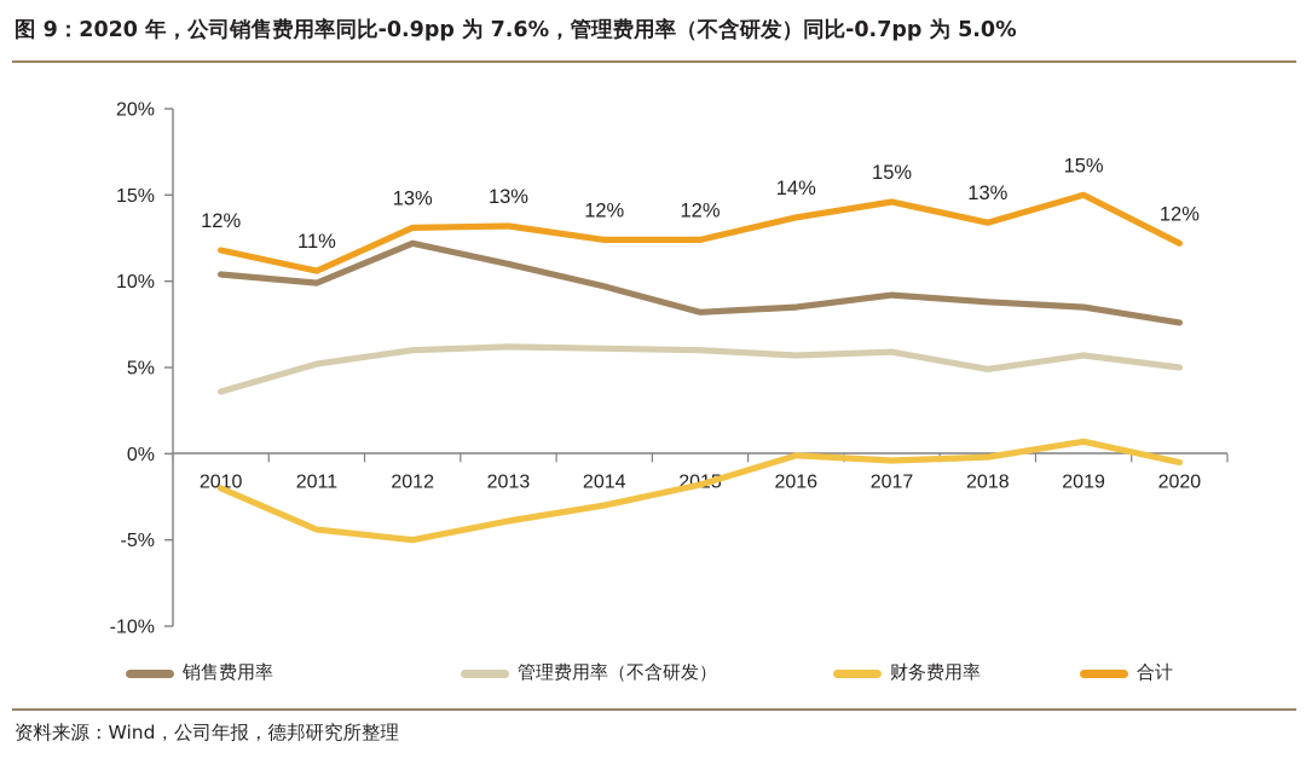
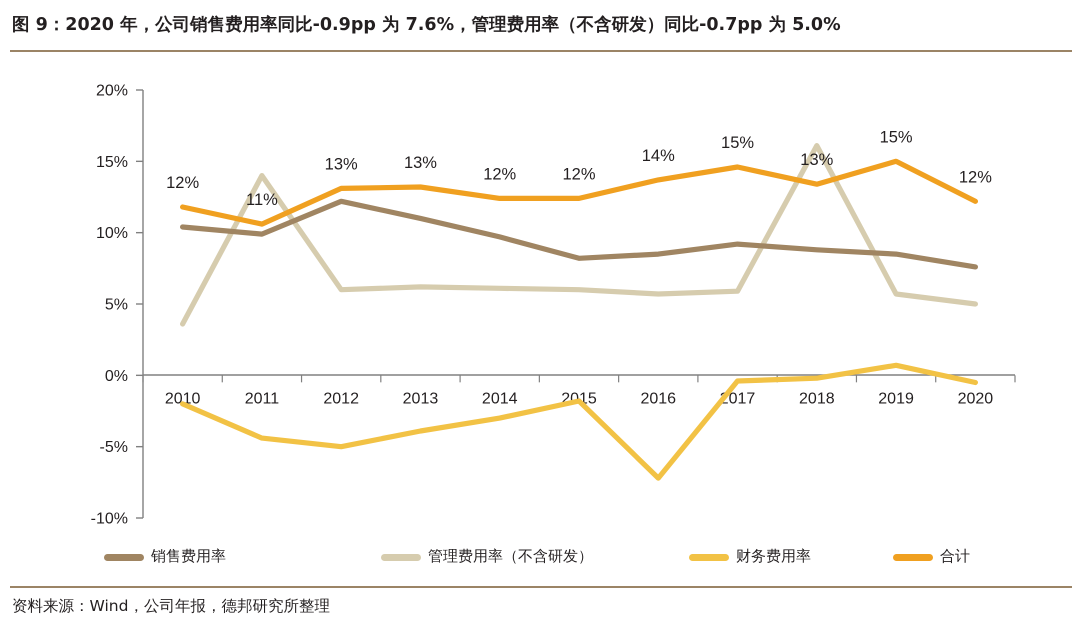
管理费用率（不含研发）/2011: 5.2% -> 14.0%
财务费用率/2016: -0.1% -> -7.2%
管理费用率（不含研发）/2018: 4.9% -> 16.1%
